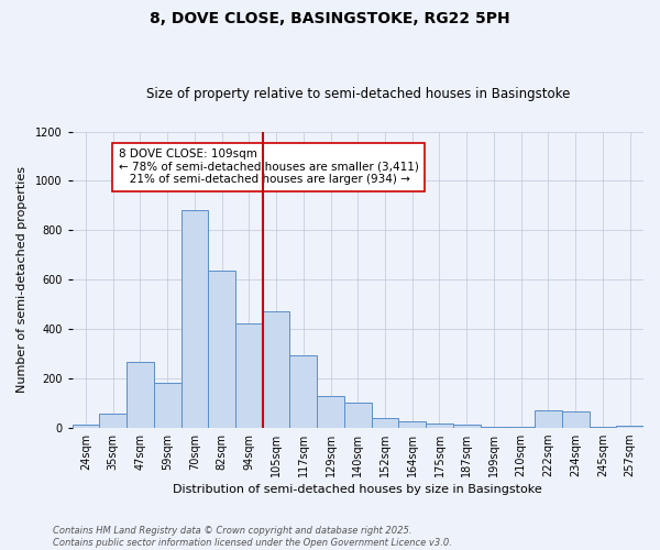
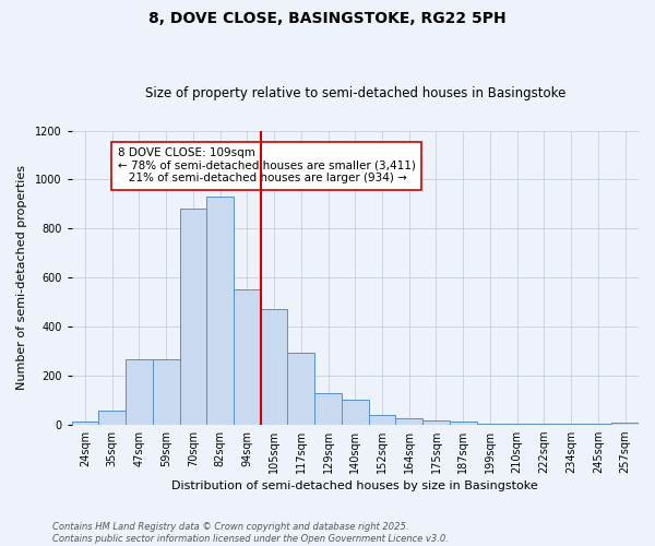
59sqm: 180 -> 265
82sqm: 635 -> 930
94sqm: 420 -> 550
222sqm: 70 -> 2
234sqm: 65 -> 2
